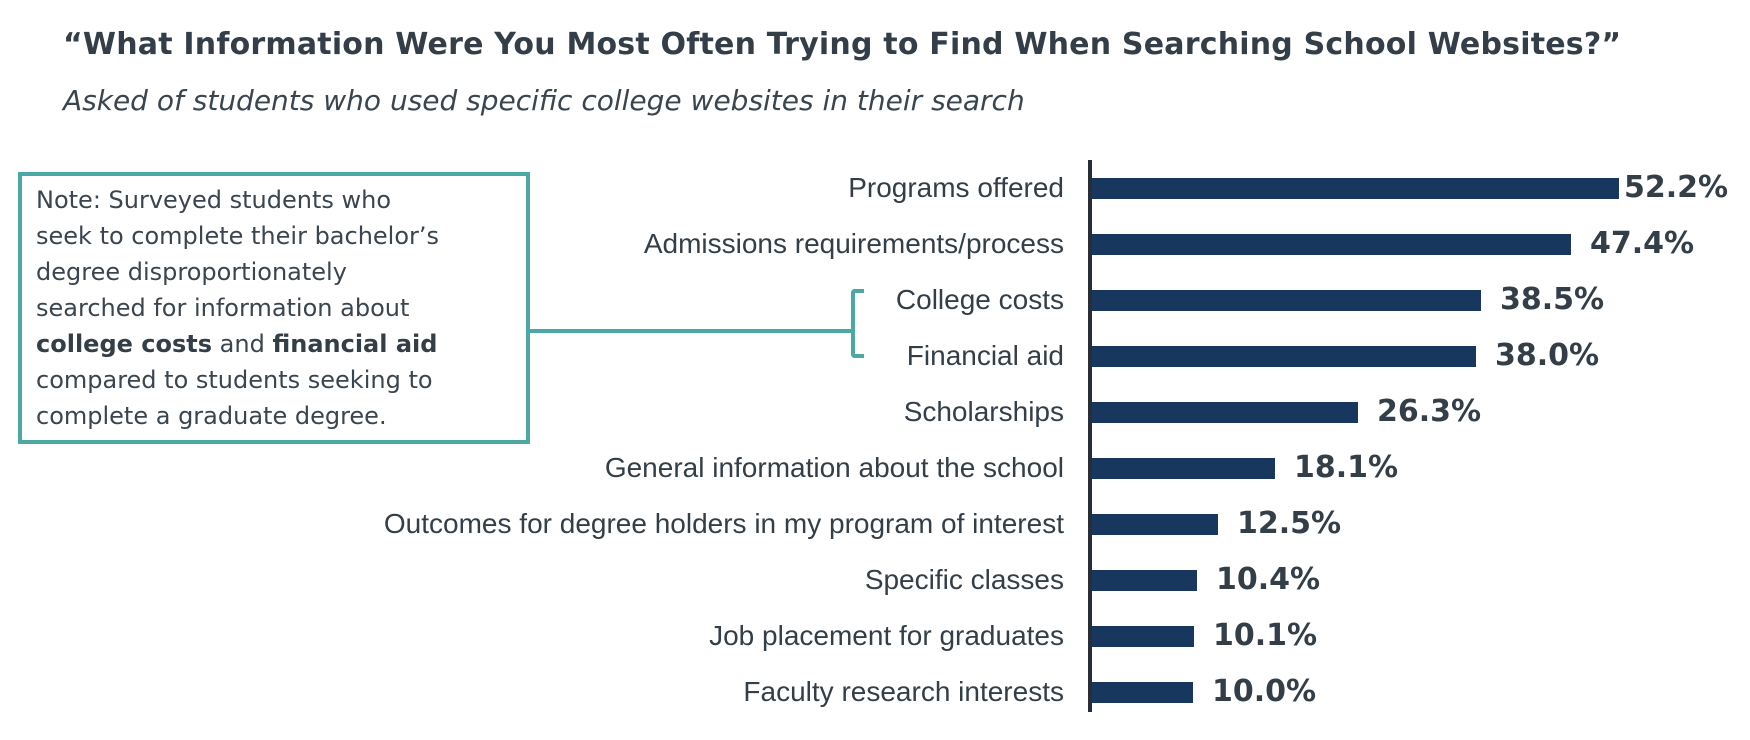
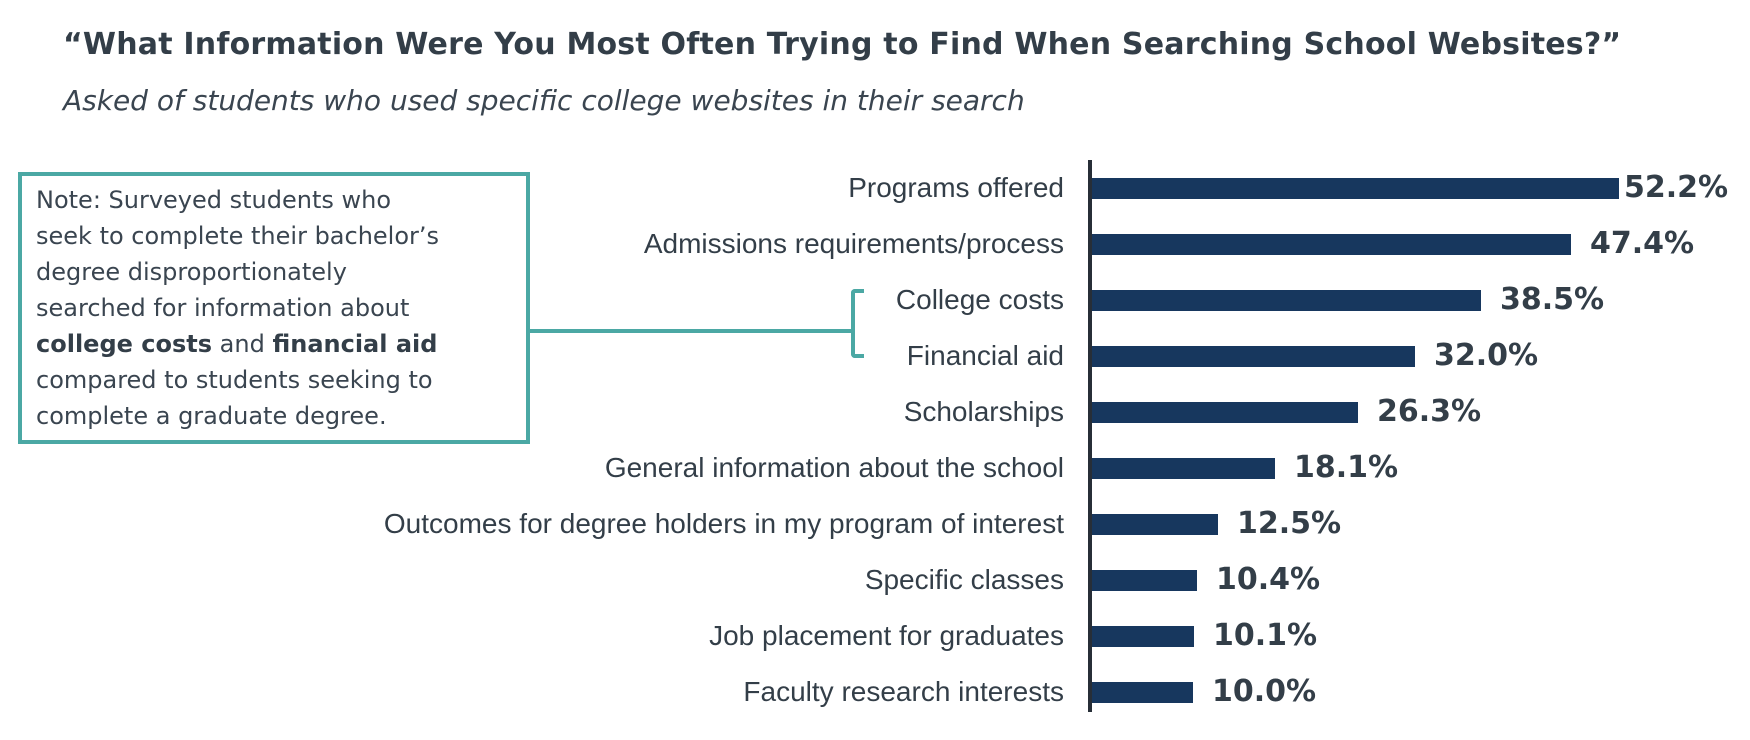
Financial aid: 38.0% -> 32.0%
